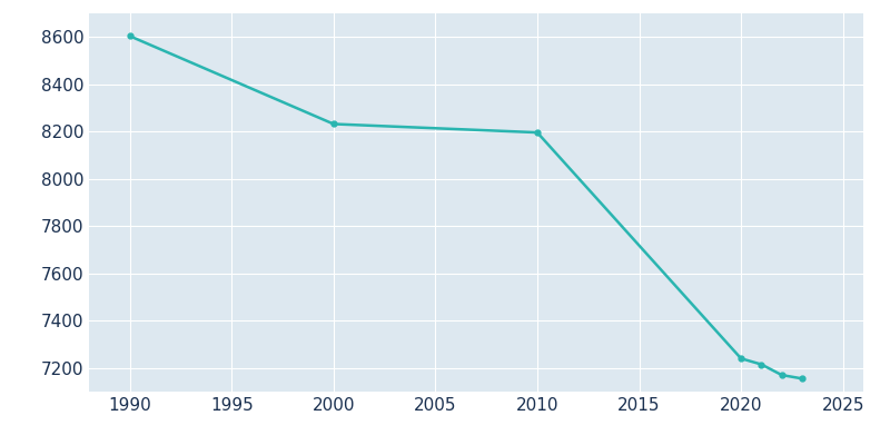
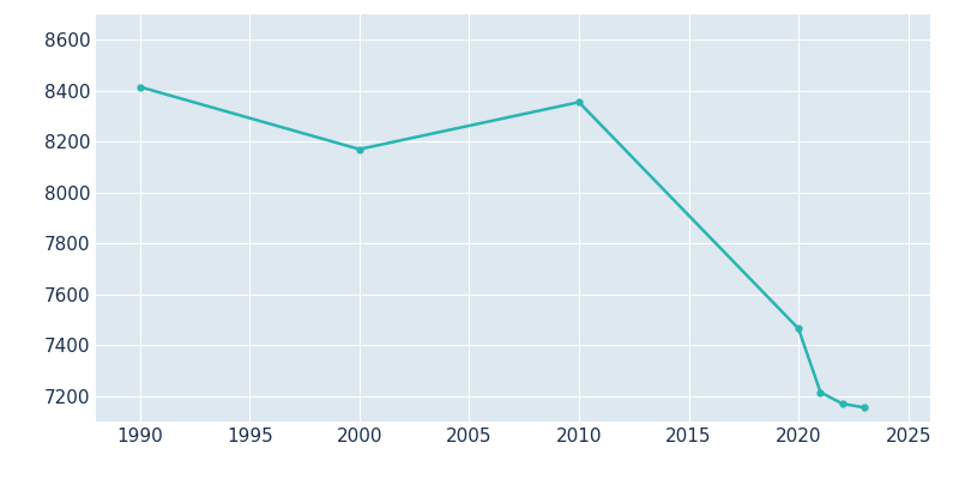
1990: 8604 -> 8415
2000: 8232 -> 8170
2010: 8196 -> 8355
2020: 7240 -> 7465
